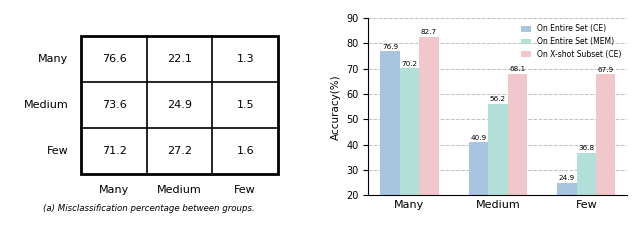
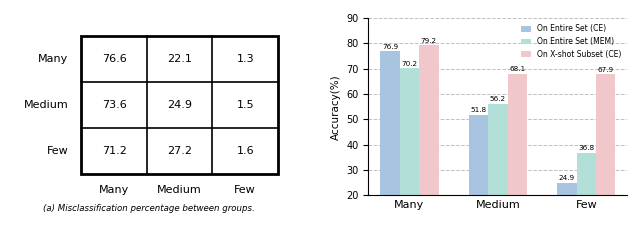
On X-shot Subset (CE)/Many: 82.7 -> 79.2
On Entire Set (CE)/Medium: 40.9 -> 51.8
